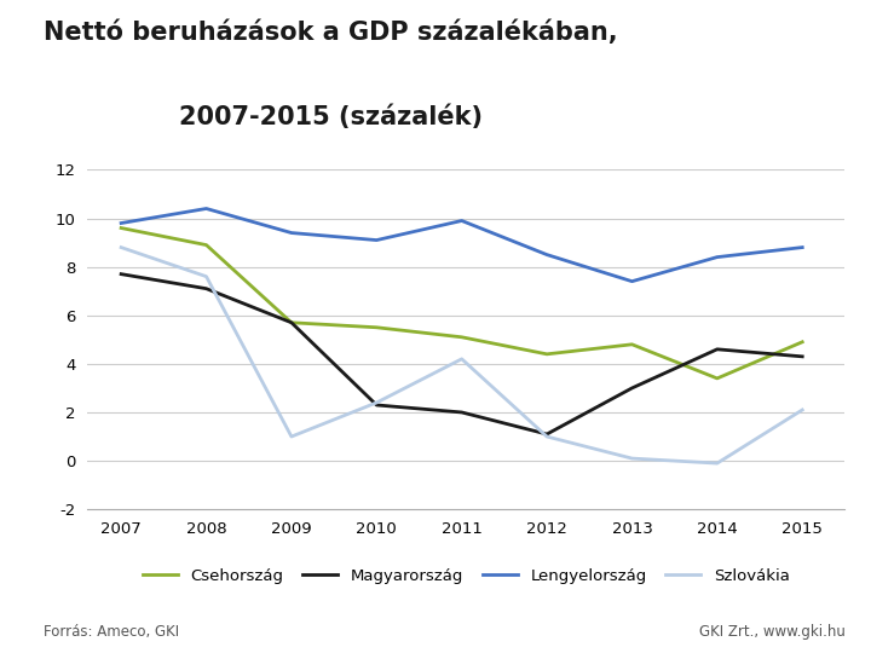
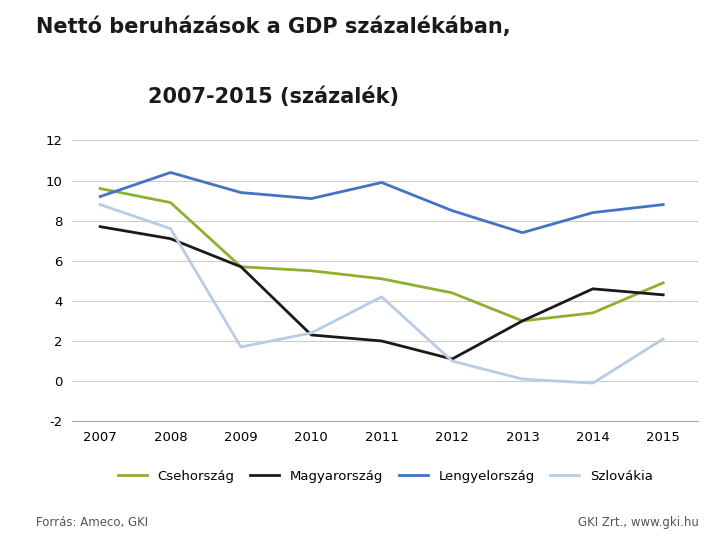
Lengyelország/2007: 9.8 -> 9.2
Szlovákia/2009: 1.0 -> 1.7
Csehország/2013: 4.8 -> 3.0
